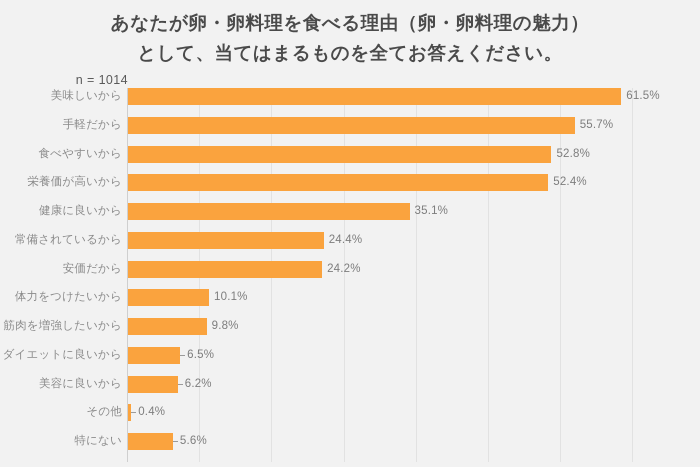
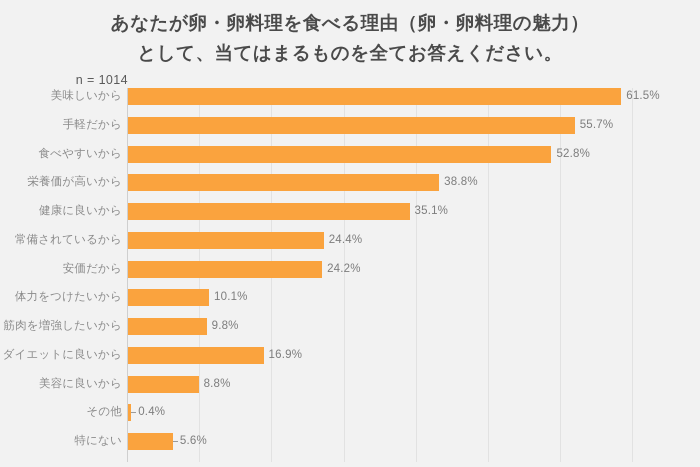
栄養価が高いから: 52.4% -> 38.8%
ダイエットに良いから: 6.5% -> 16.9%
美容に良いから: 6.2% -> 8.8%
